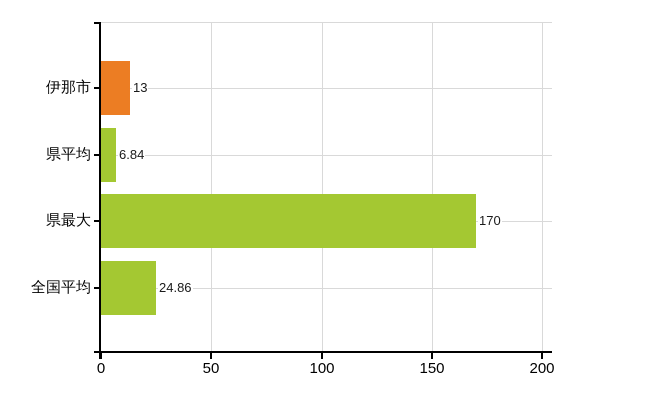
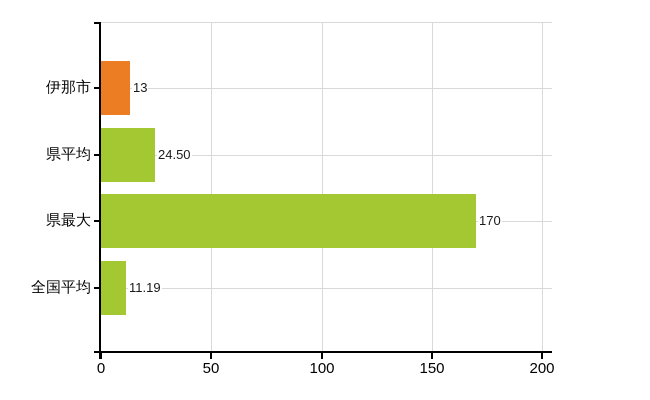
県平均: 6.84 -> 24.50
全国平均: 24.86 -> 11.19
